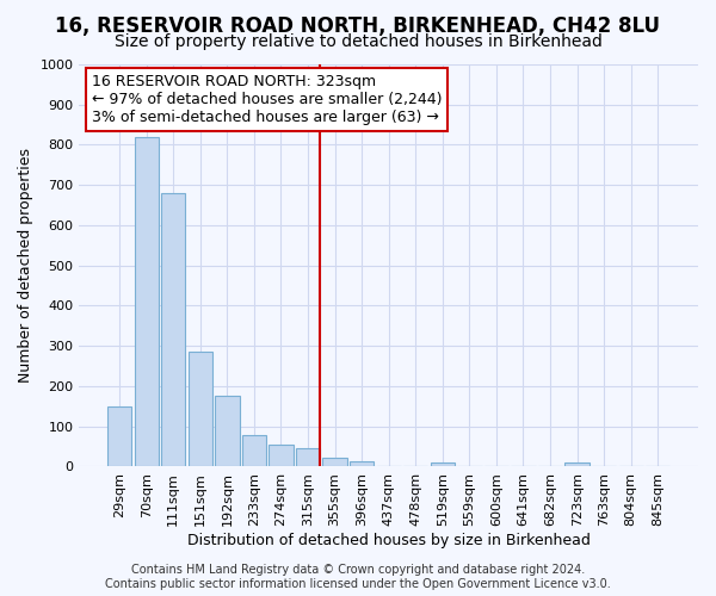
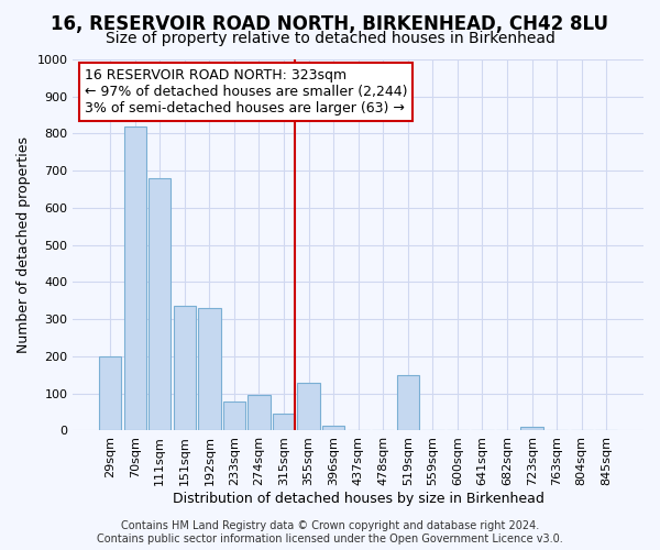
29sqm: 150 -> 200
151sqm: 285 -> 335
192sqm: 175 -> 330
274sqm: 55 -> 95
355sqm: 22 -> 130
519sqm: 10 -> 150
